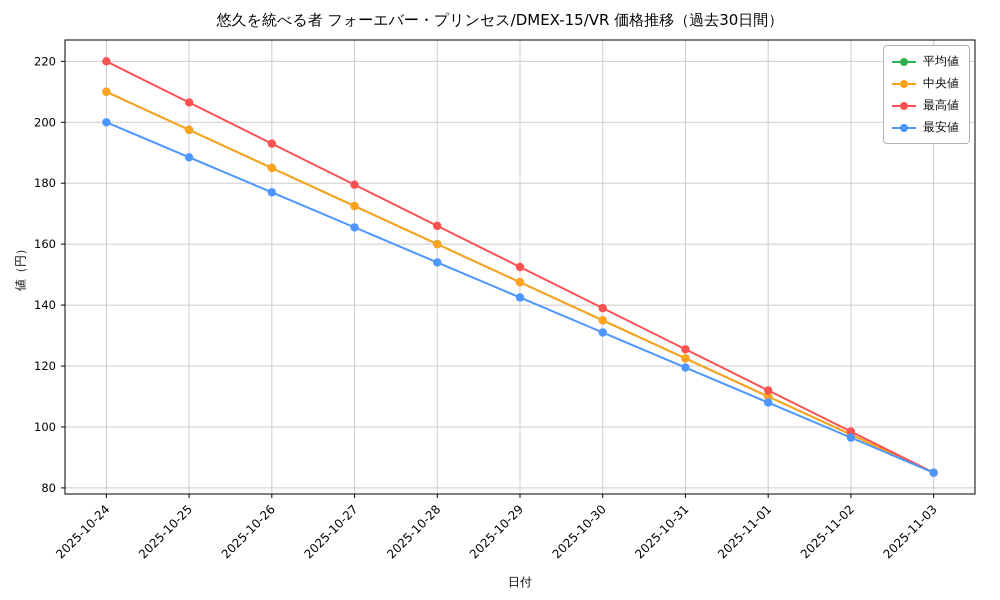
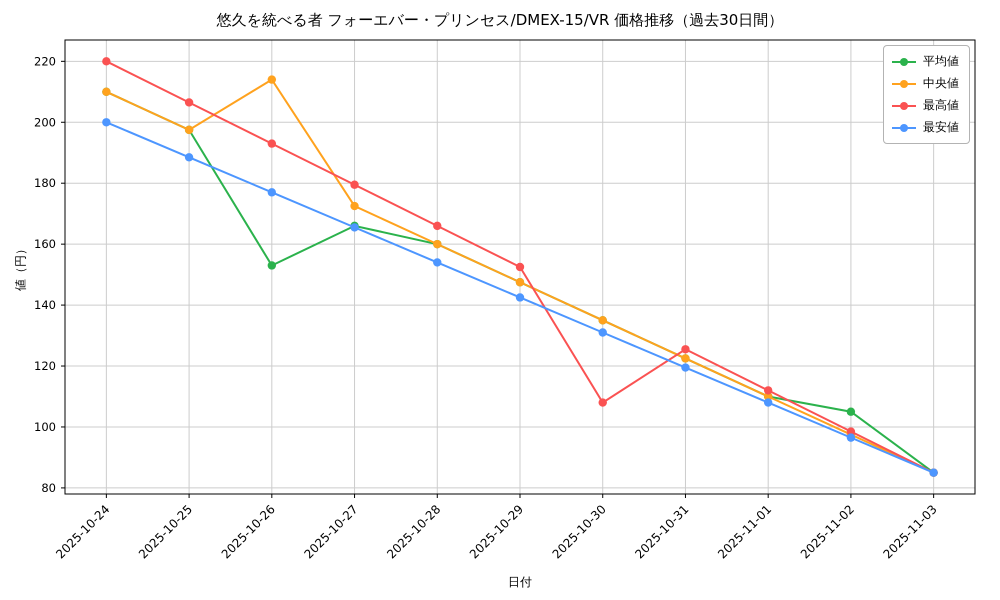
平均値/2025-10-26: 185 -> 153
中央値/2025-10-26: 185 -> 214
平均値/2025-10-27: 172 -> 166
最高値/2025-10-30: 139 -> 108
平均値/2025-11-02: 98 -> 105
